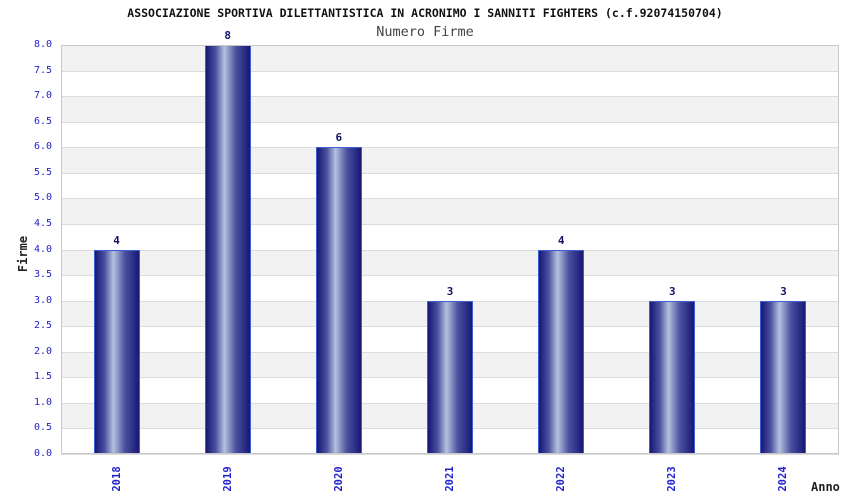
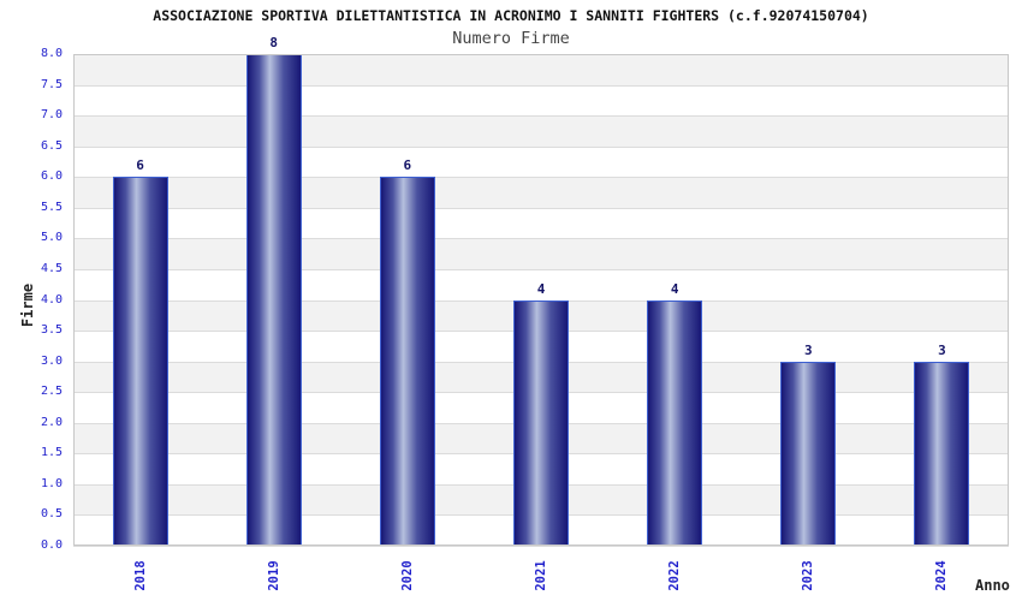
2018: 4 -> 6
2021: 3 -> 4
